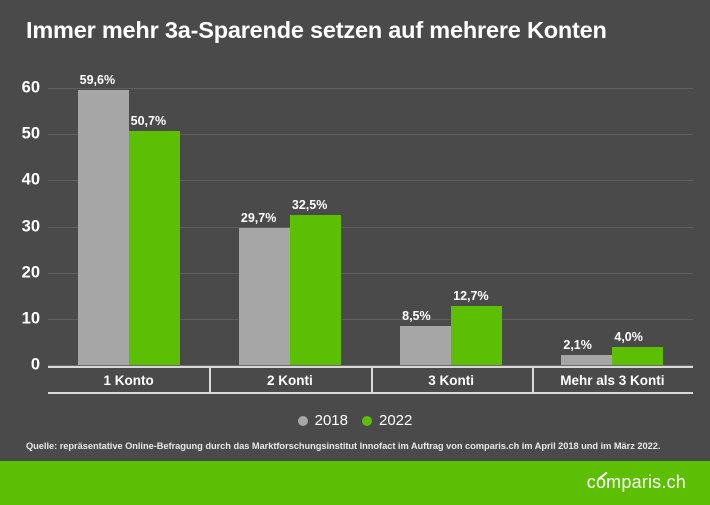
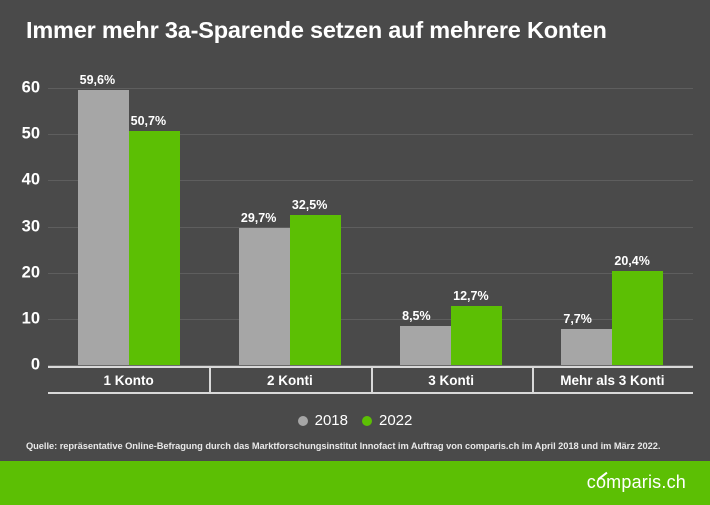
2018/Mehr als 3 Konti: 2,1% -> 7,7%
2022/Mehr als 3 Konti: 4,0% -> 20,4%
